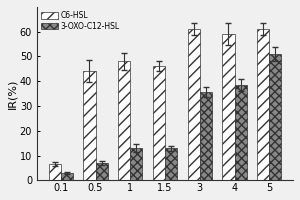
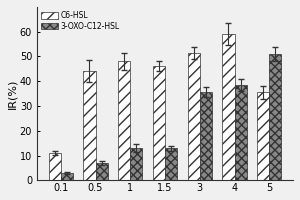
C6-HSL/0.1: 6.5 -> 11.0
C6-HSL/3: 61.0 -> 51.5
C6-HSL/5: 61.0 -> 35.5
